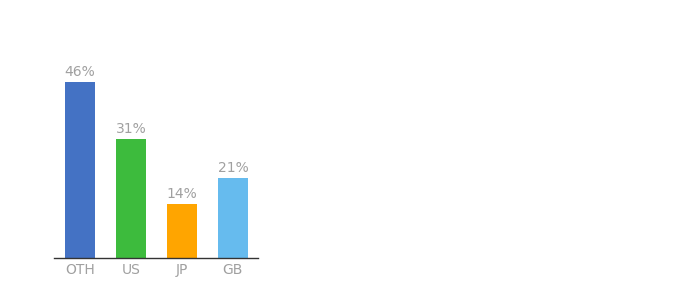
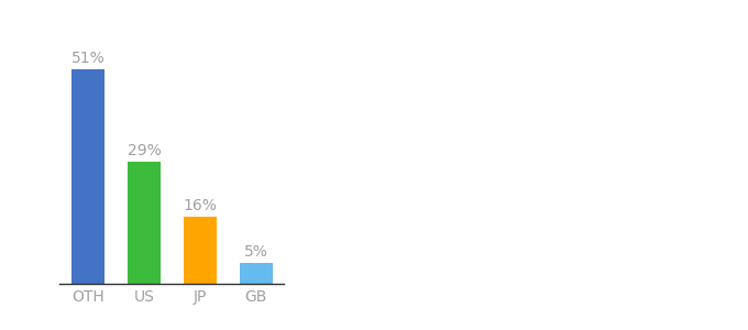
OTH: 46% -> 51%
US: 31% -> 29%
JP: 14% -> 16%
GB: 21% -> 5%
